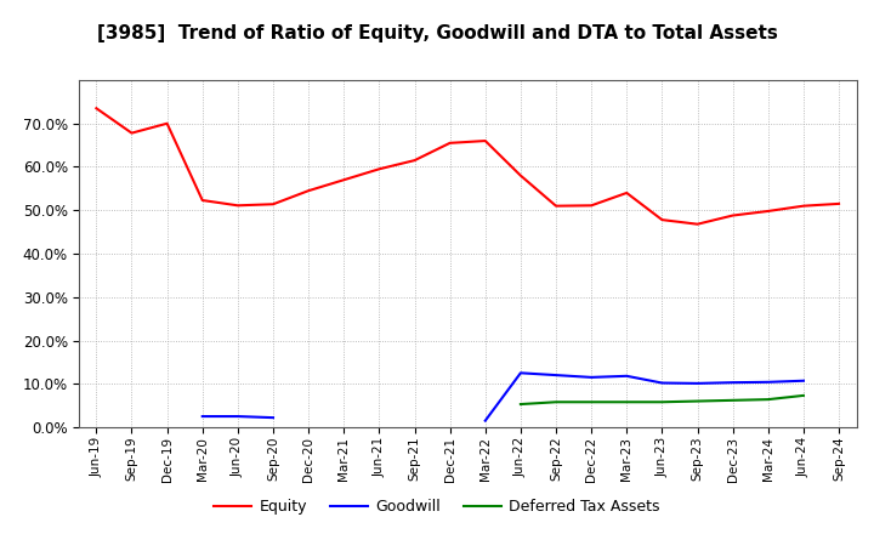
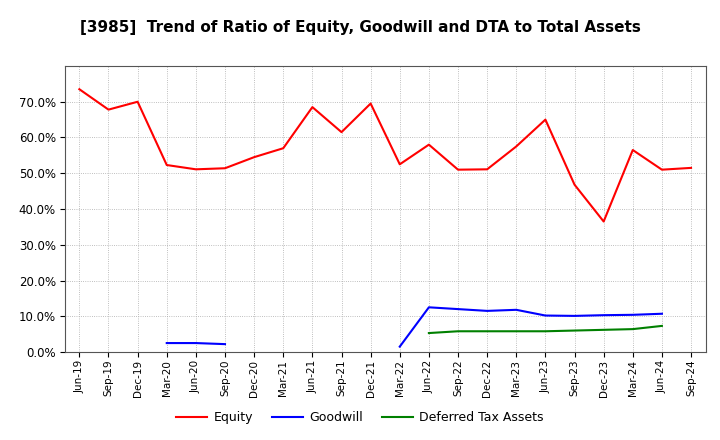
Equity/Jun-21: 59.5% -> 68.5%
Equity/Dec-21: 65.5% -> 69.5%
Equity/Mar-22: 66.0% -> 52.5%
Equity/Mar-23: 54.0% -> 57.5%
Equity/Jun-23: 47.8% -> 65.0%
Equity/Dec-23: 48.8% -> 36.5%
Equity/Mar-24: 49.8% -> 56.5%
